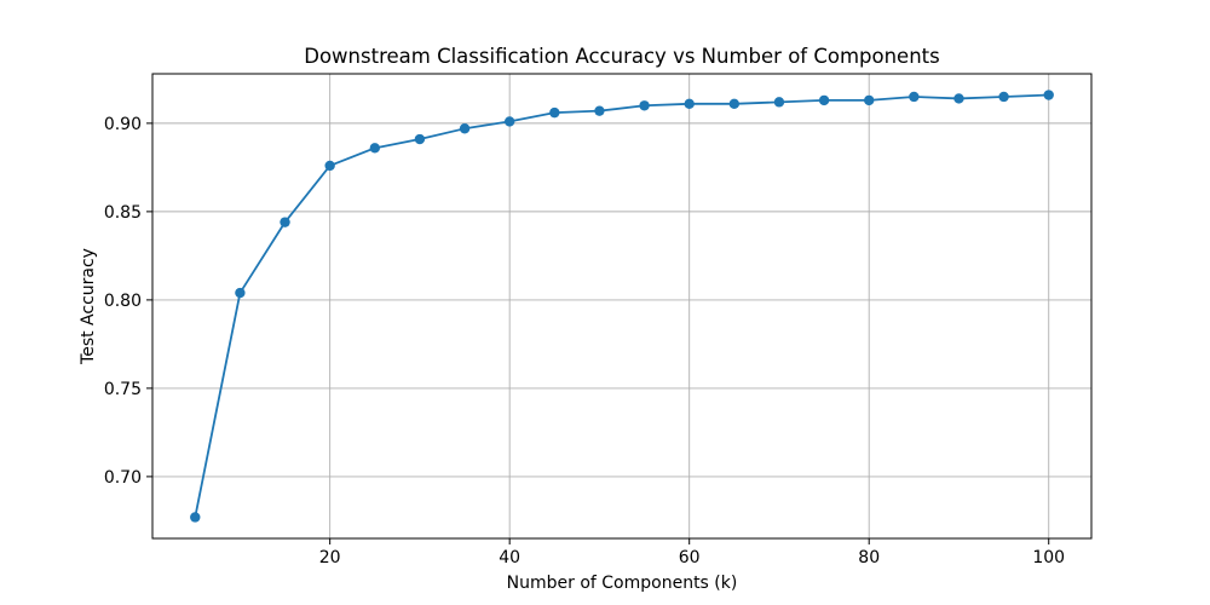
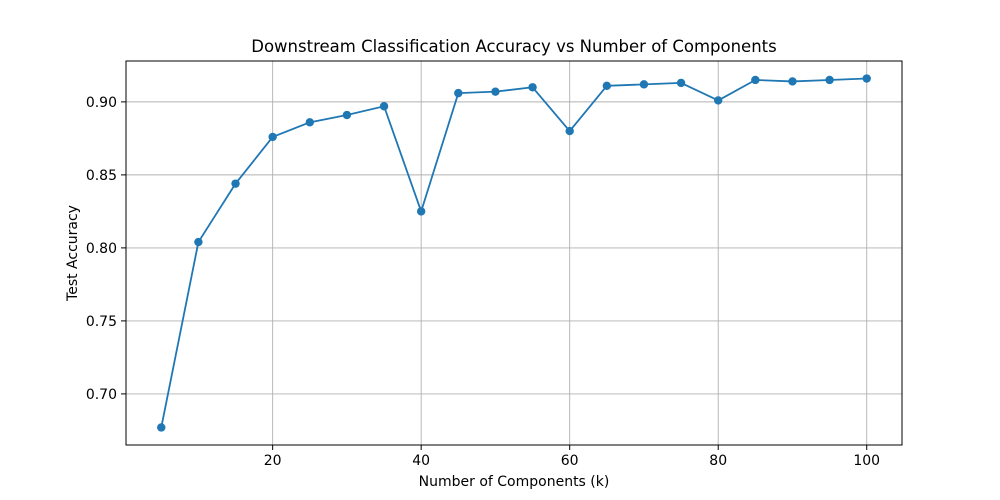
40: 0.901 -> 0.825
60: 0.911 -> 0.880
80: 0.913 -> 0.901
